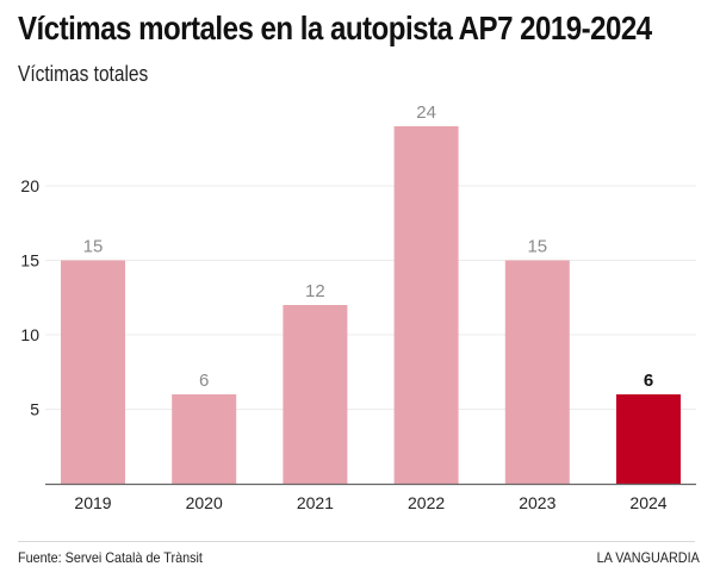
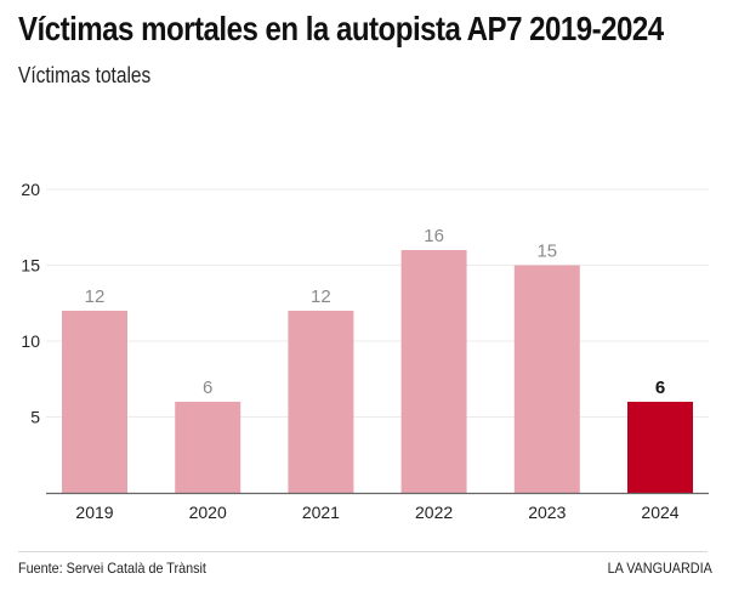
2019: 15 -> 12
2022: 24 -> 16
